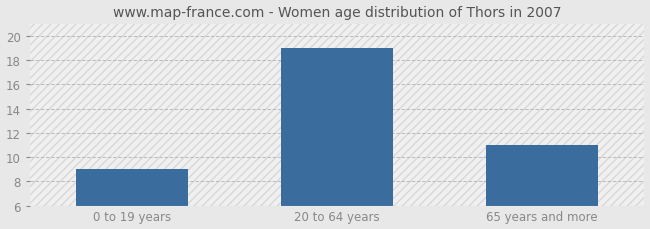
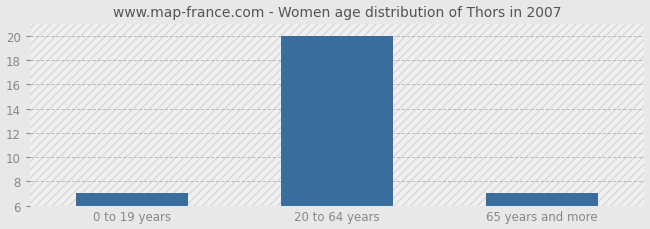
0 to 19 years: 9 -> 7
20 to 64 years: 19 -> 20
65 years and more: 11 -> 7
